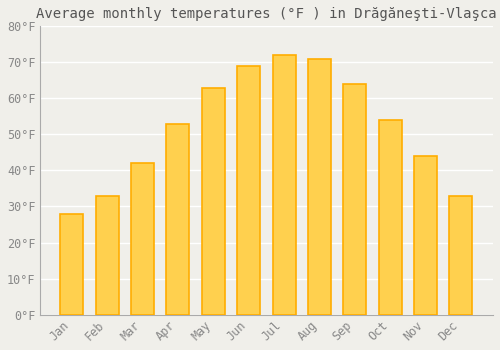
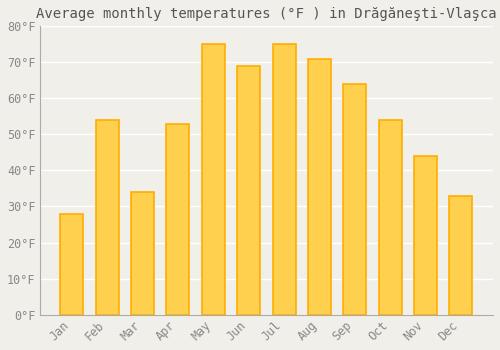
Feb: 33°F -> 54°F
Mar: 42°F -> 34°F
May: 63°F -> 75°F
Jul: 72°F -> 75°F
